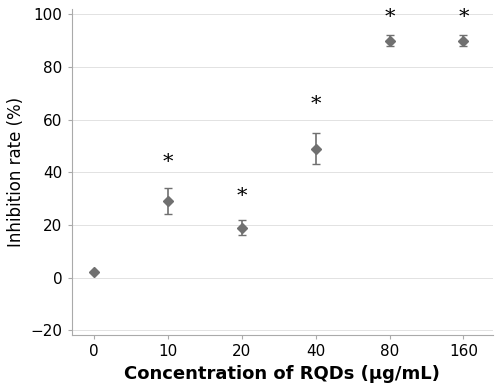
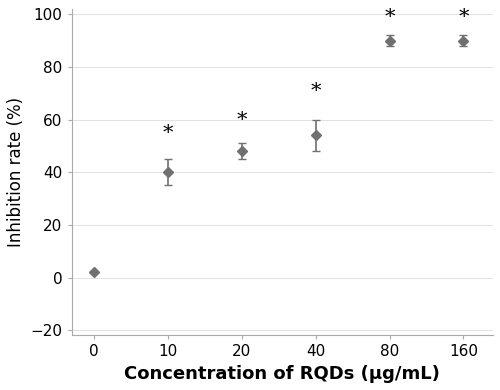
10: 29 -> 40
20: 19 -> 48
40: 49 -> 54
